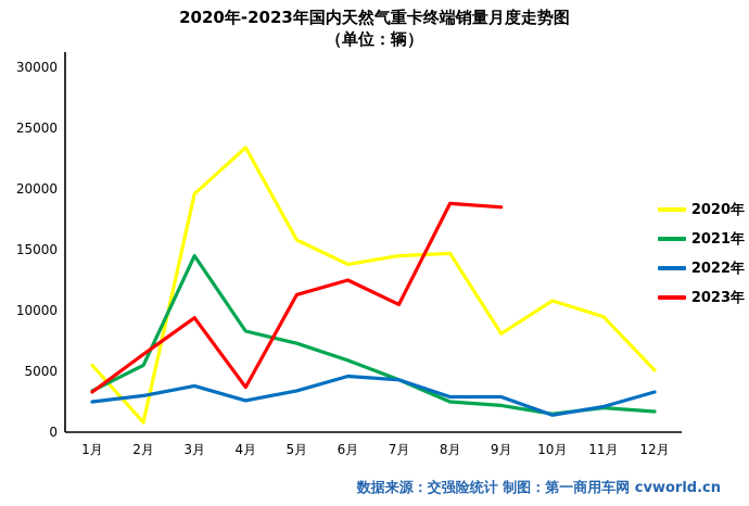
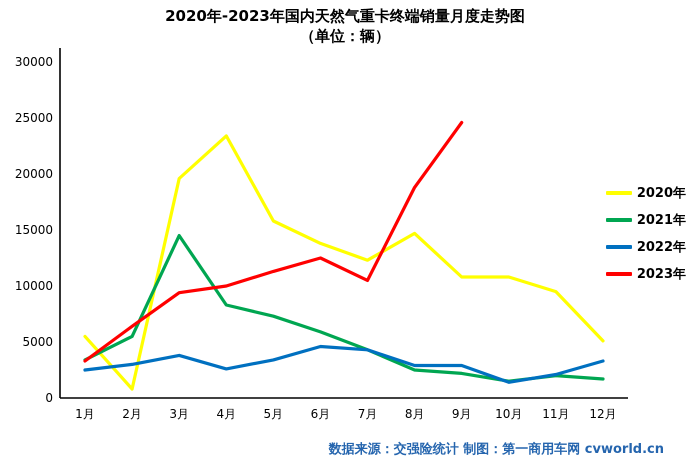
2023年/4月: 3700 -> 10000
2020年/7月: 14500 -> 12300
2020年/9月: 8100 -> 10800
2023年/9月: 18500 -> 24600
